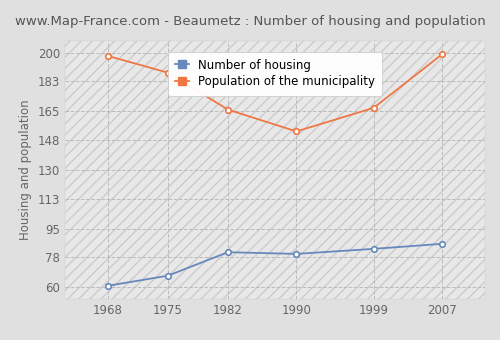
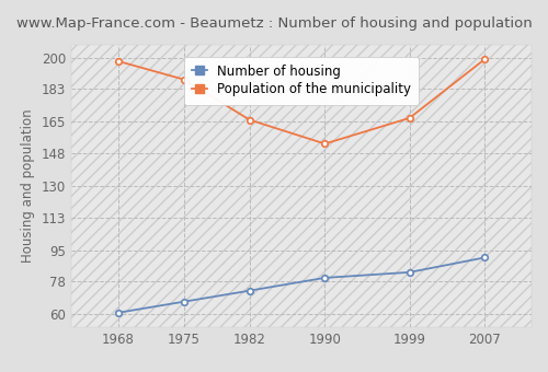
Number of housing/1982: 81 -> 73
Number of housing/2007: 86 -> 91
